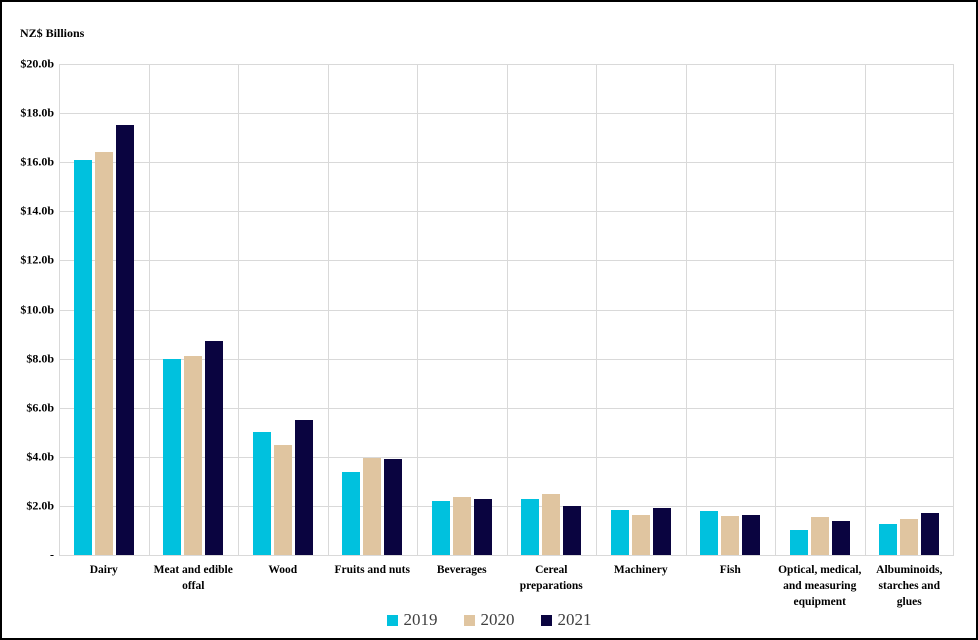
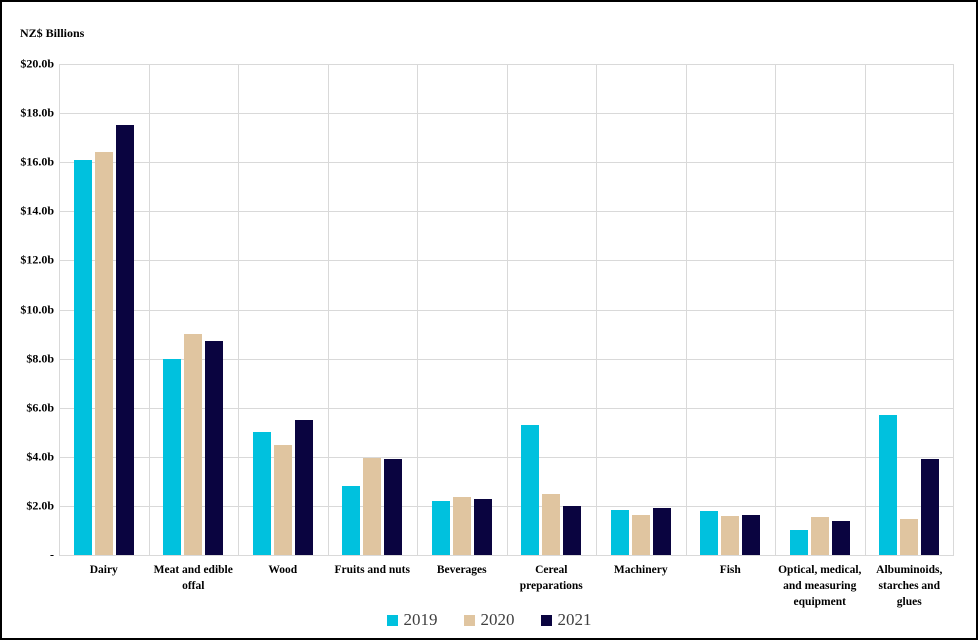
2020/Meat and edible offal: $8.1b -> $9.0b
2019/Fruits and nuts: $3.4b -> $2.8b
2019/Cereal preparations: $2.3b -> $5.3b
2019/Albuminoids, starches and glues: $1.2b -> $5.7b
2021/Albuminoids, starches and glues: $1.7b -> $3.9b
